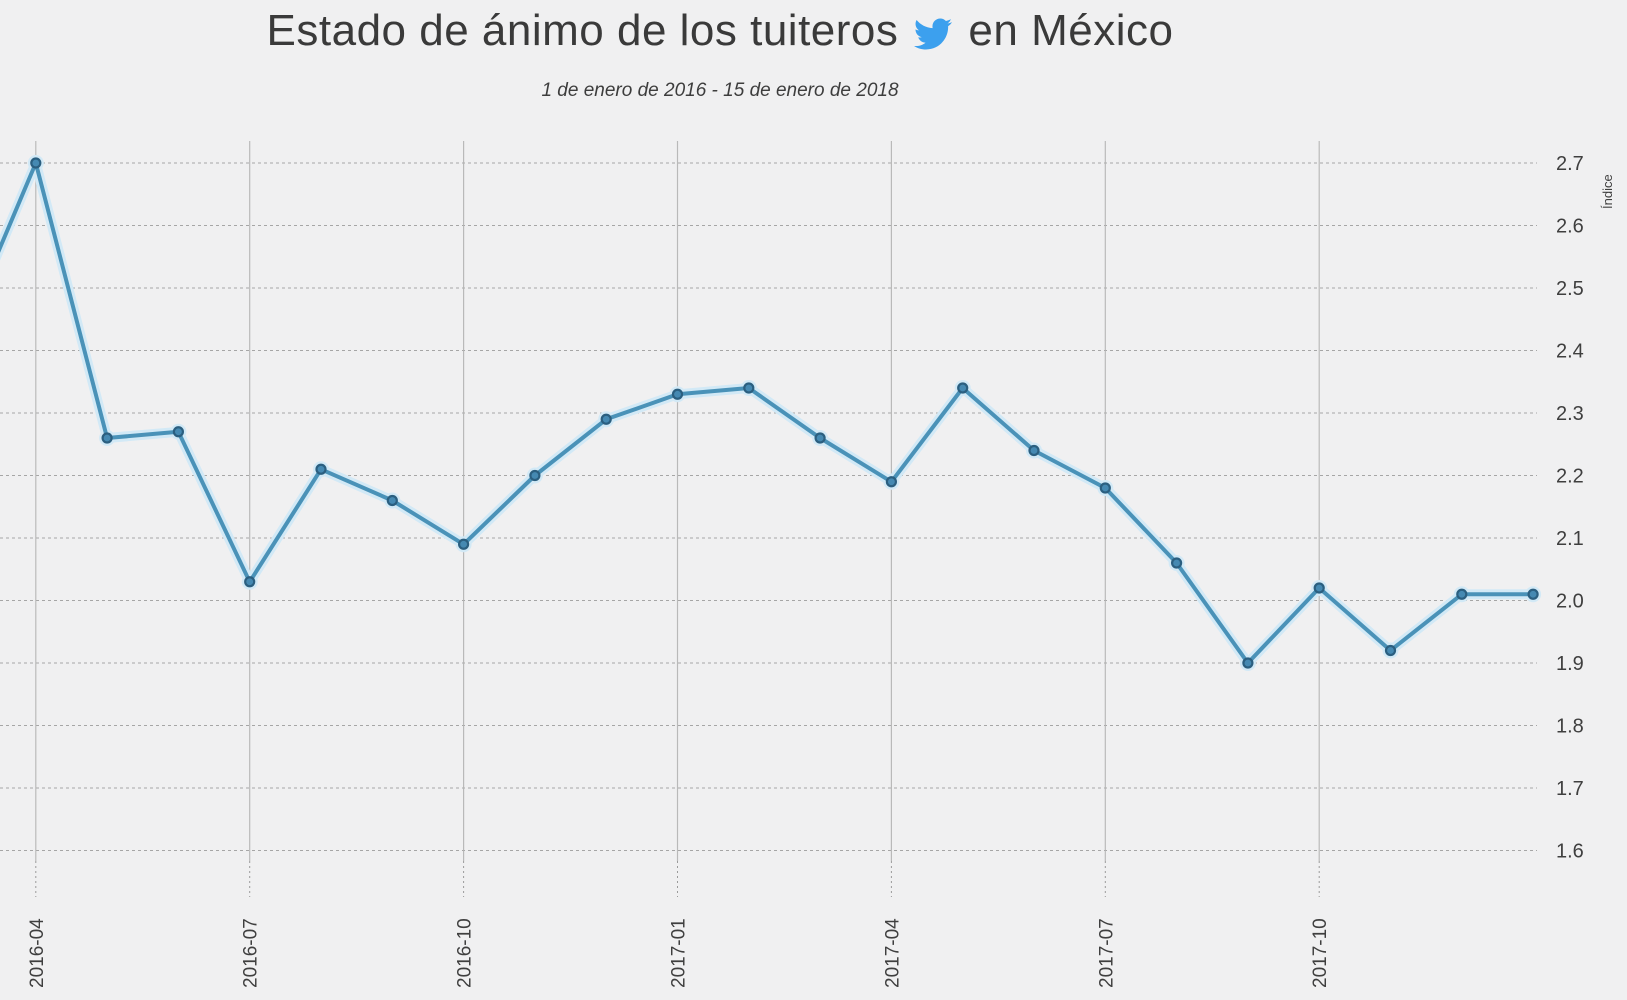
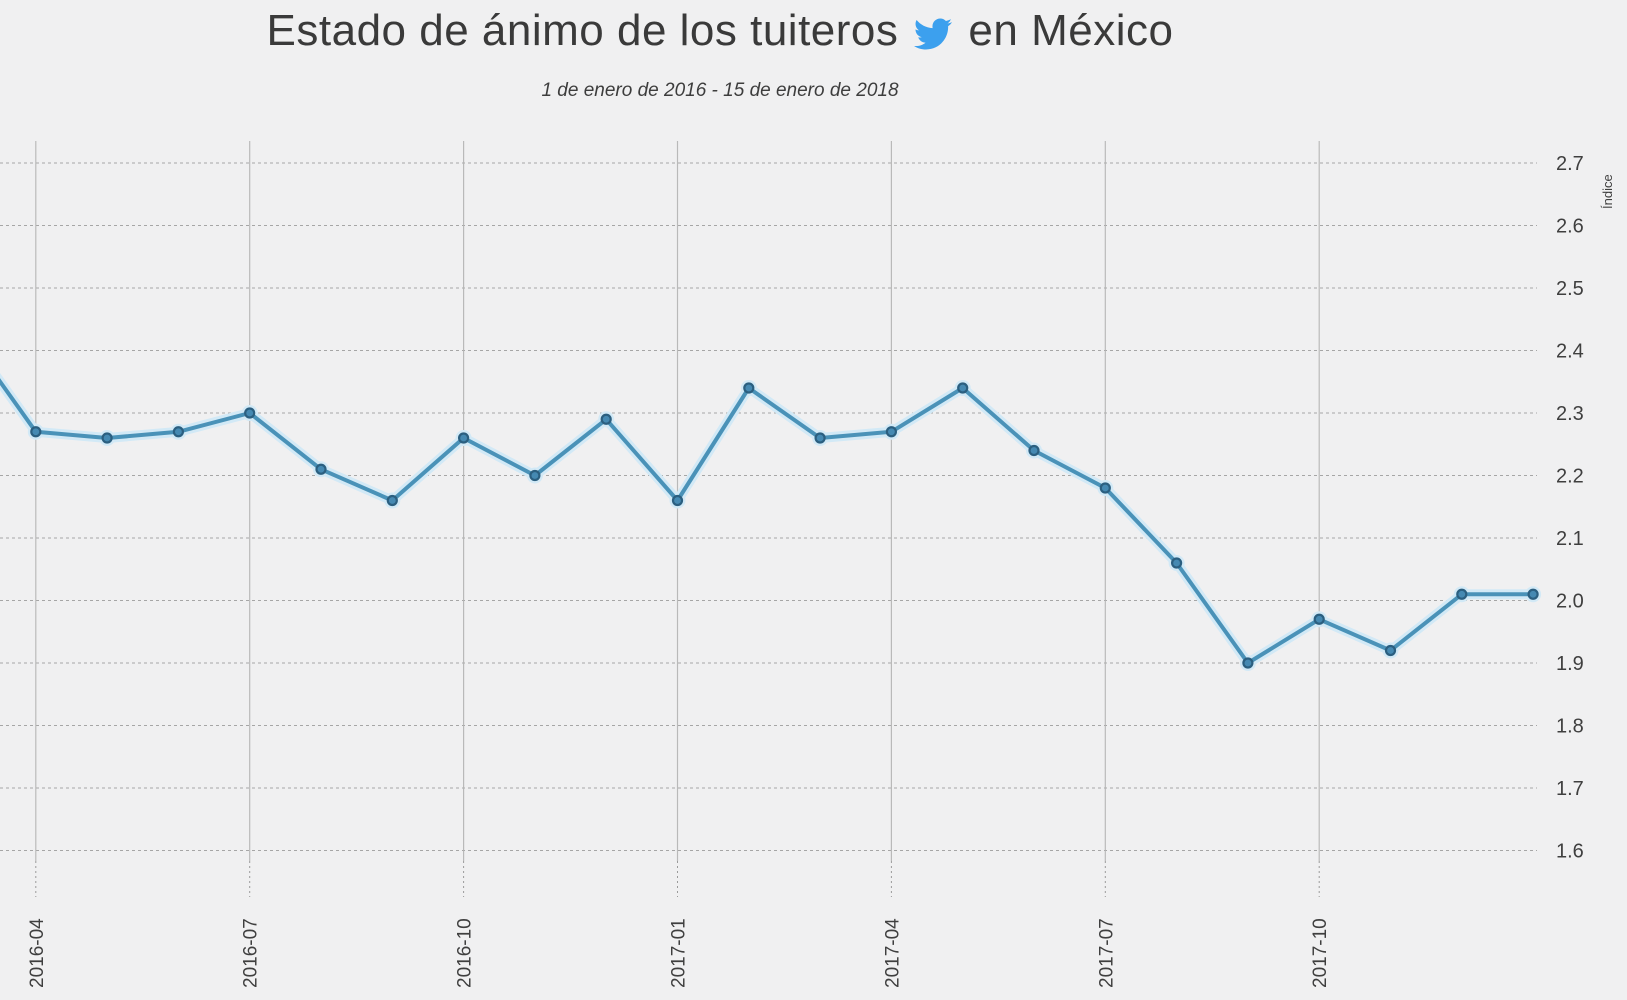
2016-04: 2.70 -> 2.27
2016-07: 2.03 -> 2.30
2016-10: 2.09 -> 2.26
2017-01: 2.33 -> 2.16
2017-04: 2.19 -> 2.27
2017-10: 2.02 -> 1.97
